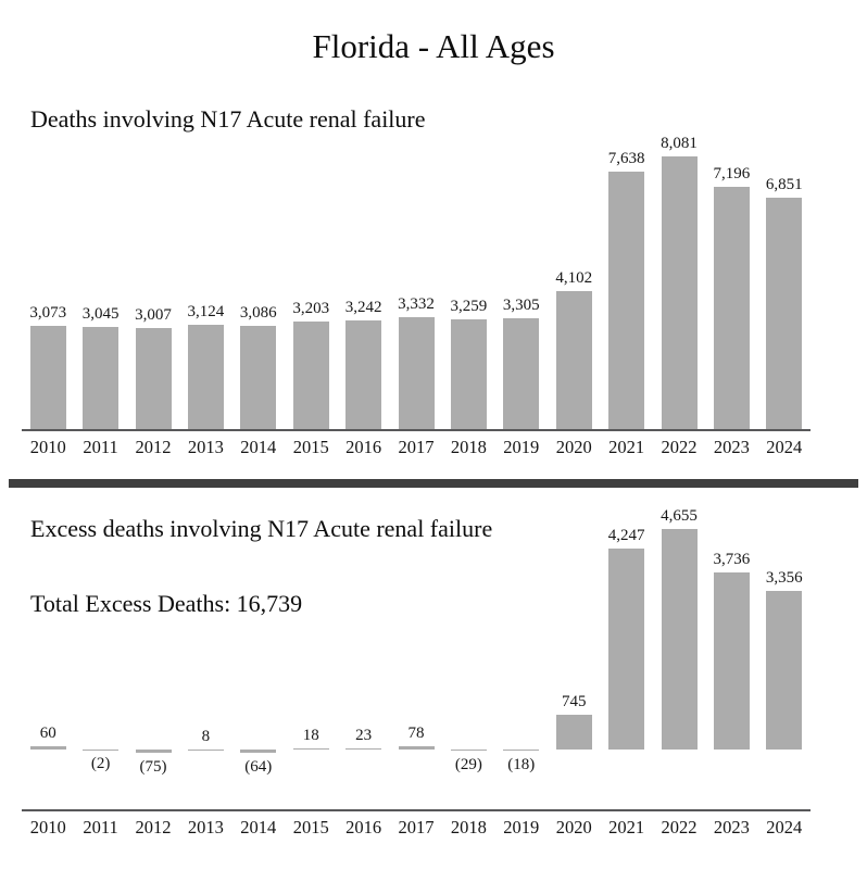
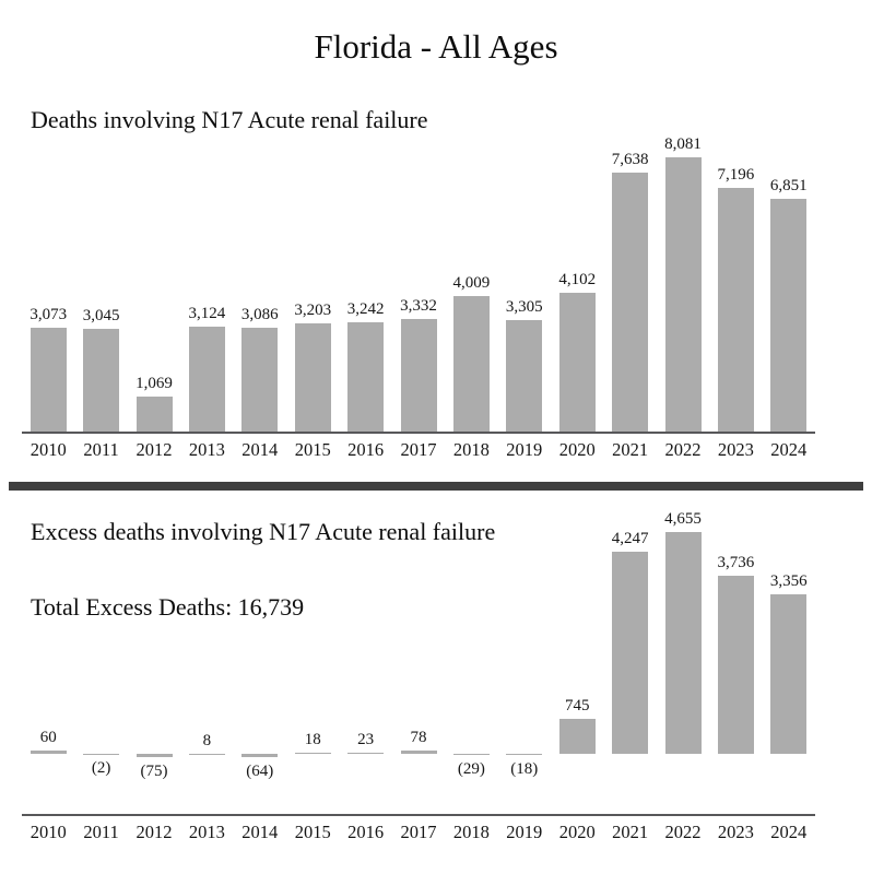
Deaths involving N17 Acute renal failure/2012: 3,007 -> 1,069
Deaths involving N17 Acute renal failure/2018: 3,259 -> 4,009
